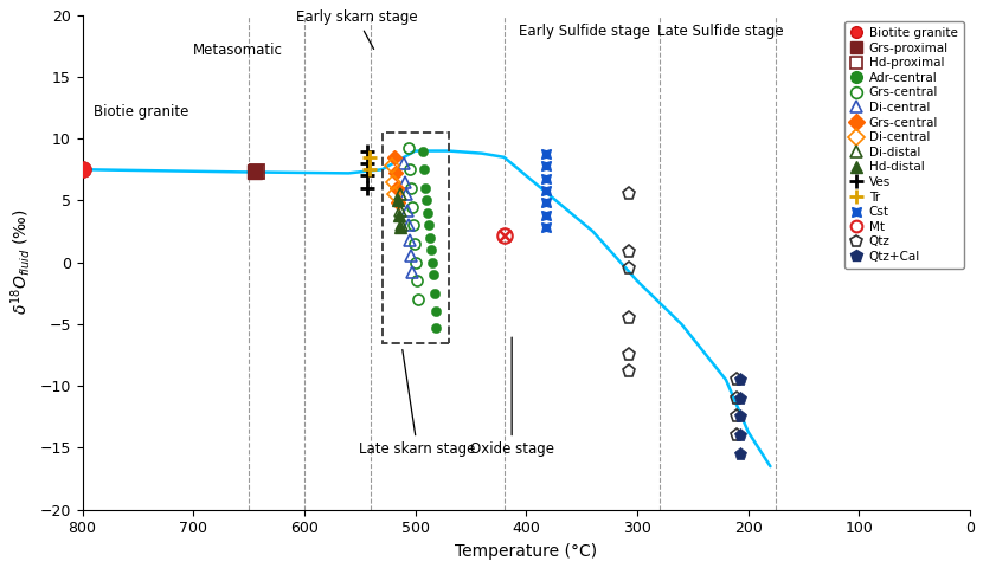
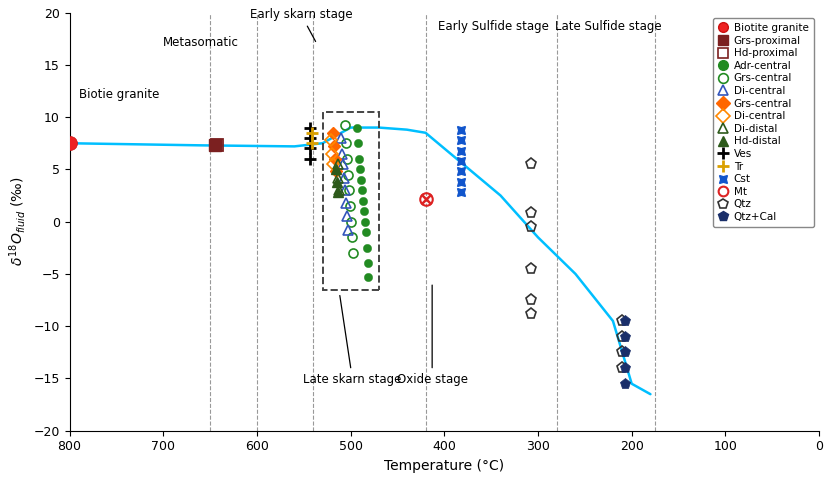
200: -13.7 -> -15.5
